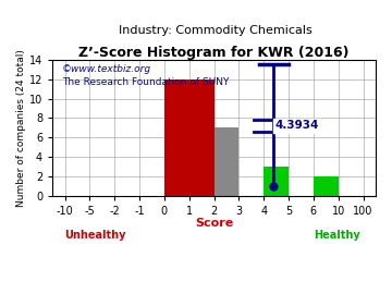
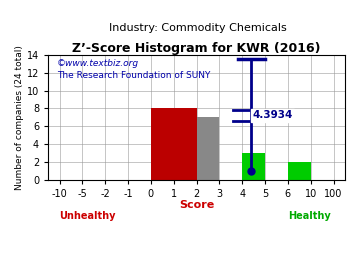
1: 12 -> 8
